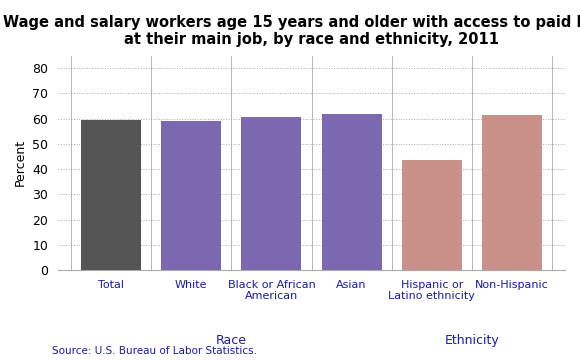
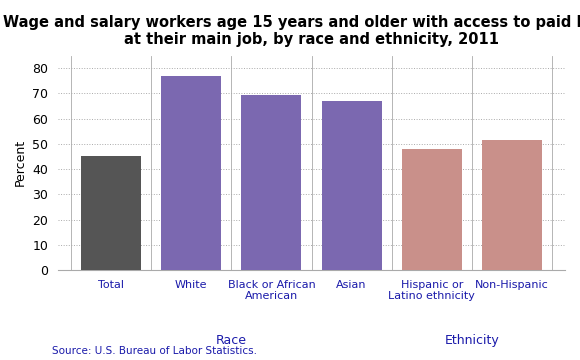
Total: 59.5 -> 45.0
White: 59.0 -> 77.0
Black or African American: 60.5 -> 69.5
Asian: 62.0 -> 67.0
Hispanic or Latino ethnicity: 43.5 -> 48.0
Non-Hispanic: 61.5 -> 51.5
